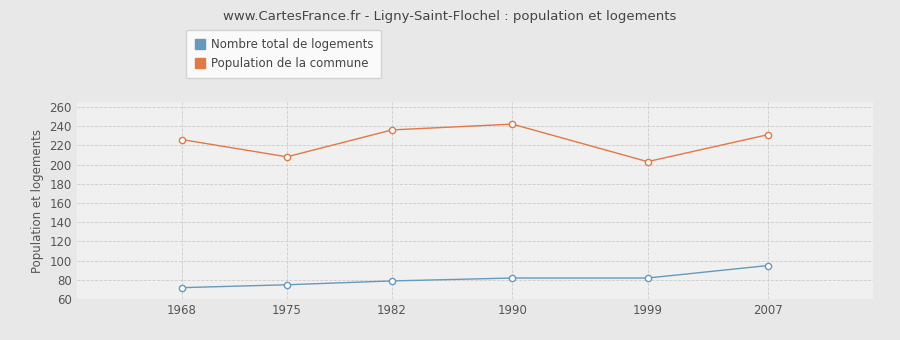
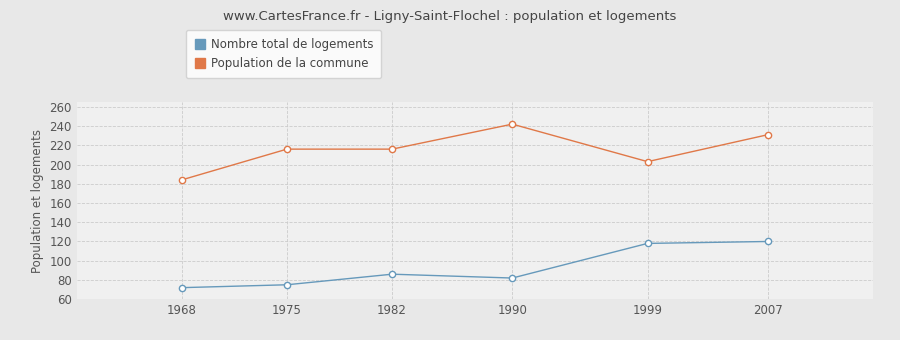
Population de la commune/1968: 226 -> 184
Population de la commune/1975: 208 -> 216
Nombre total de logements/1982: 79 -> 86
Population de la commune/1982: 236 -> 216
Nombre total de logements/1999: 82 -> 118
Nombre total de logements/2007: 95 -> 120
